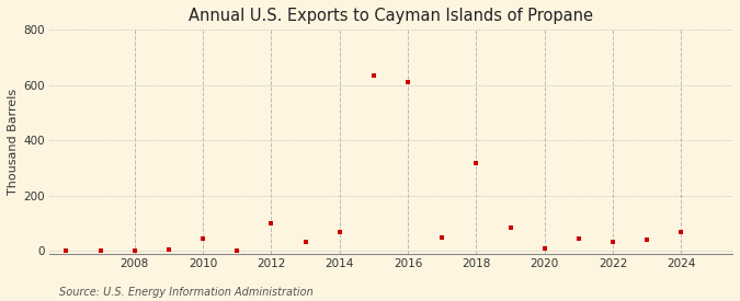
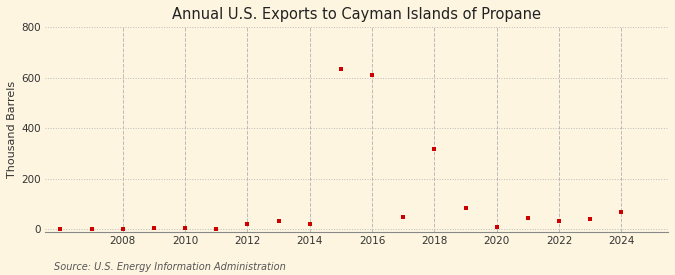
2010: 45 -> 5
2012: 100 -> 20
2014: 70 -> 20
